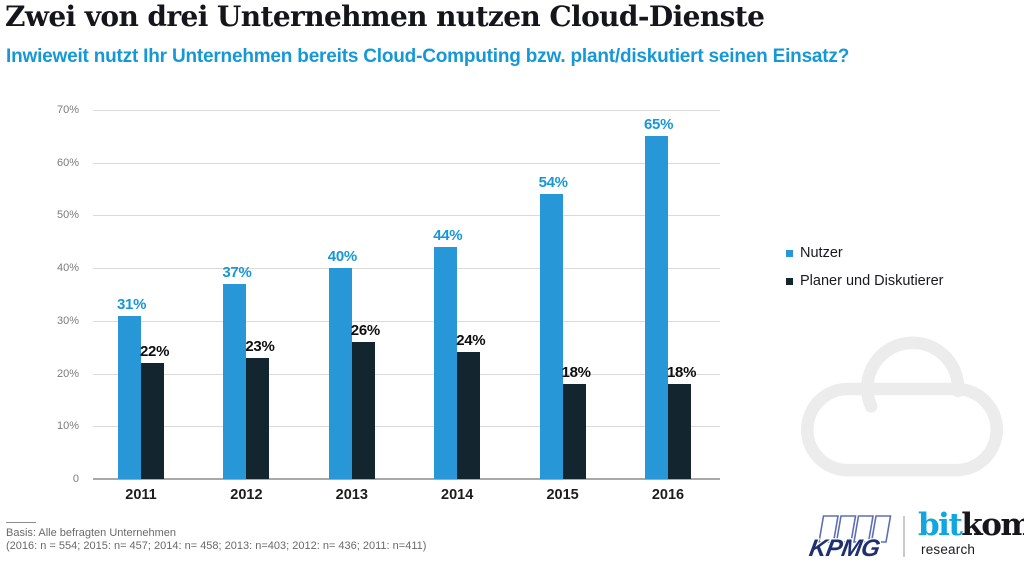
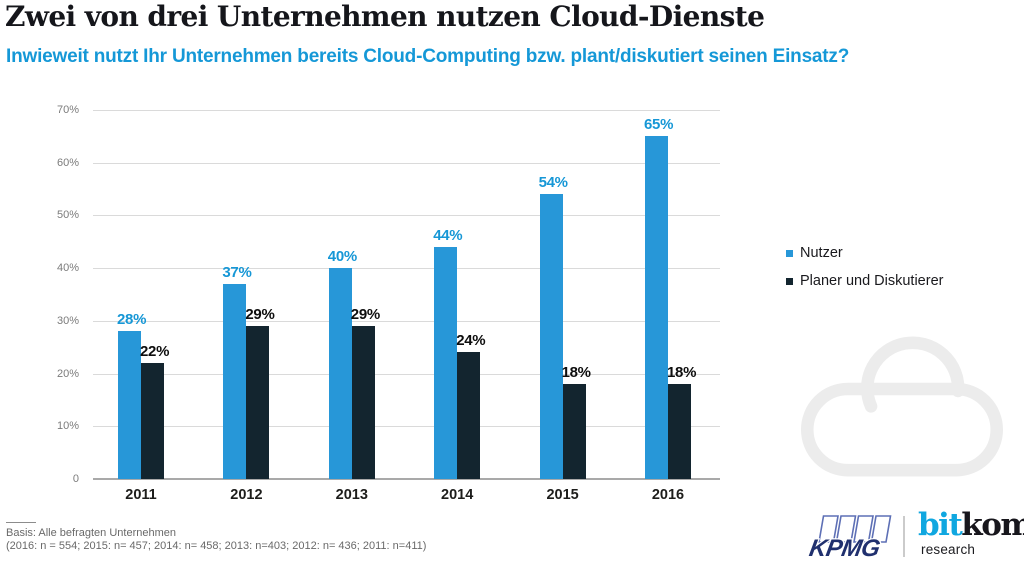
Nutzer/2011: 31% -> 28%
Planer und Diskutierer/2012: 23% -> 29%
Planer und Diskutierer/2013: 26% -> 29%
